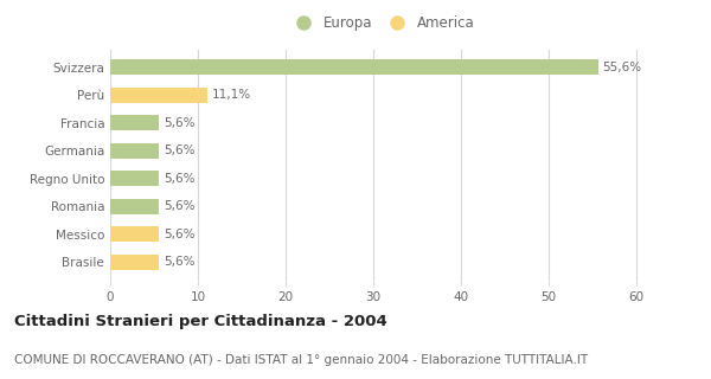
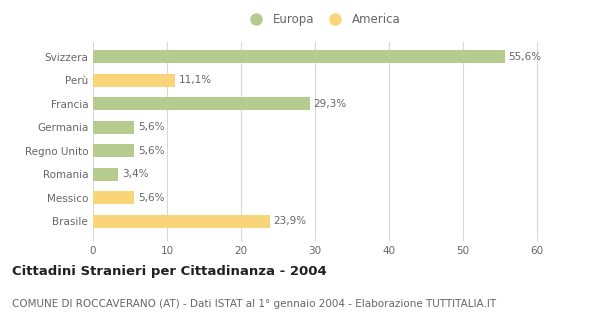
Francia: 5,6% -> 29,3%
Romania: 5,6% -> 3,4%
Brasile: 5,6% -> 23,9%
